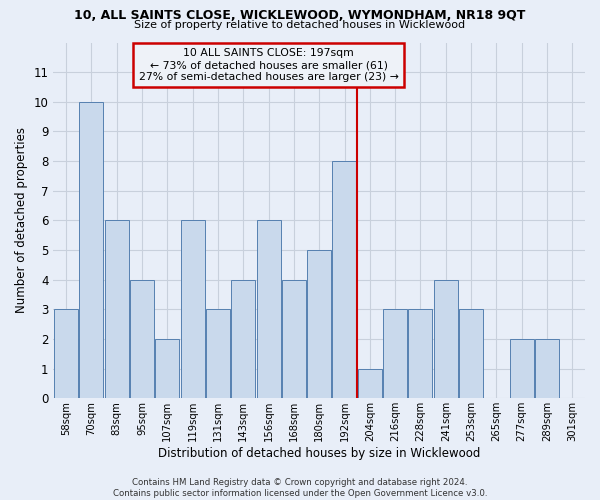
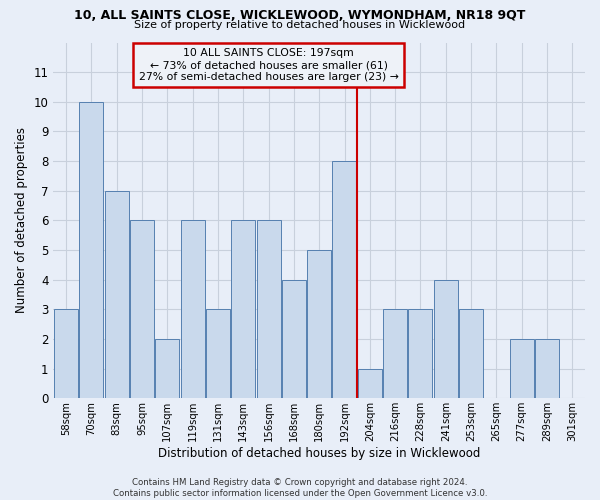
83sqm: 6 -> 7
95sqm: 4 -> 6
143sqm: 4 -> 6
